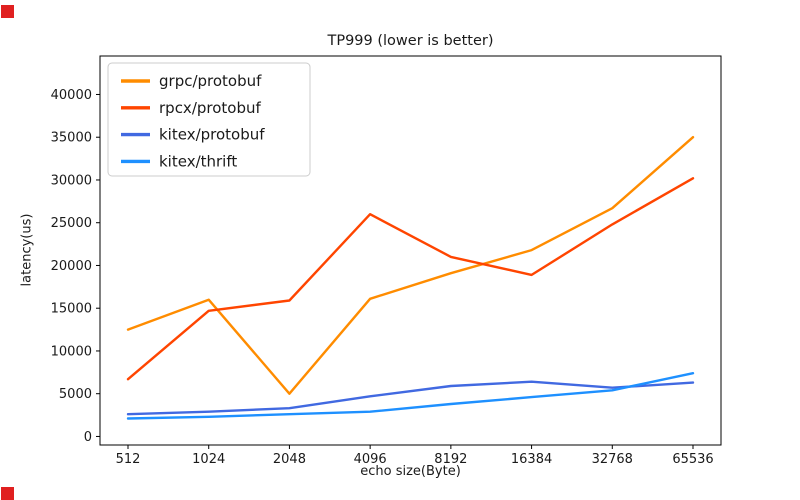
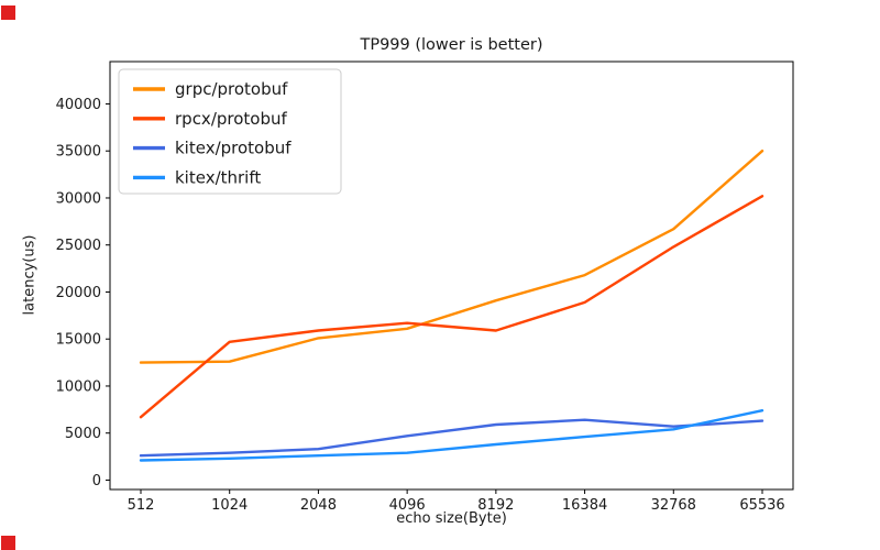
grpc/protobuf/1024: 16000 -> 13000
grpc/protobuf/2048: 5000 -> 15000
rpcx/protobuf/4096: 26000 -> 17000
rpcx/protobuf/8192: 21000 -> 16000
